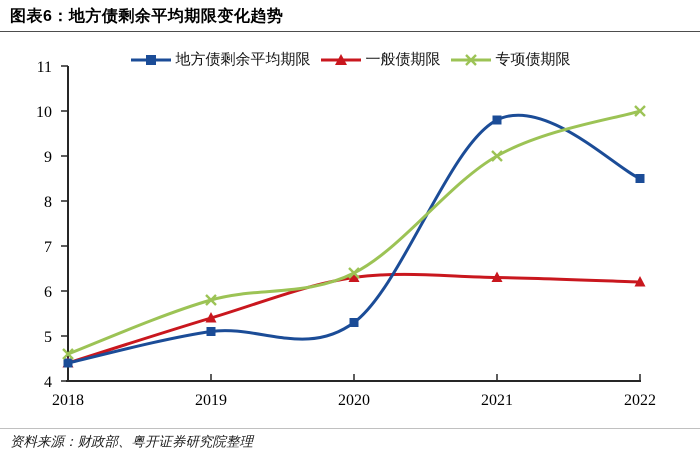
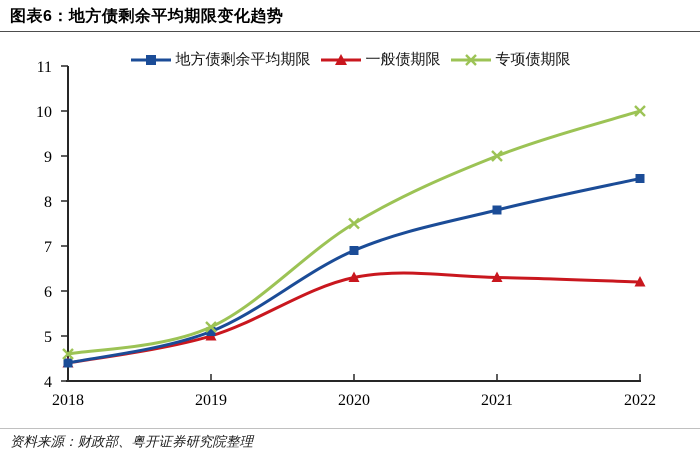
一般债期限/2019: 5.4 -> 5.0
专项债期限/2019: 5.8 -> 5.2
地方债剩余平均期限/2020: 5.3 -> 6.9
专项债期限/2020: 6.4 -> 7.5
地方债剩余平均期限/2021: 9.8 -> 7.8
